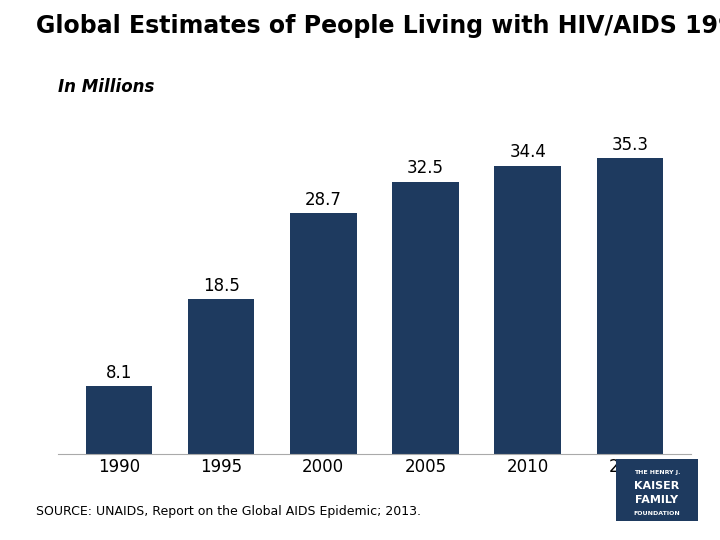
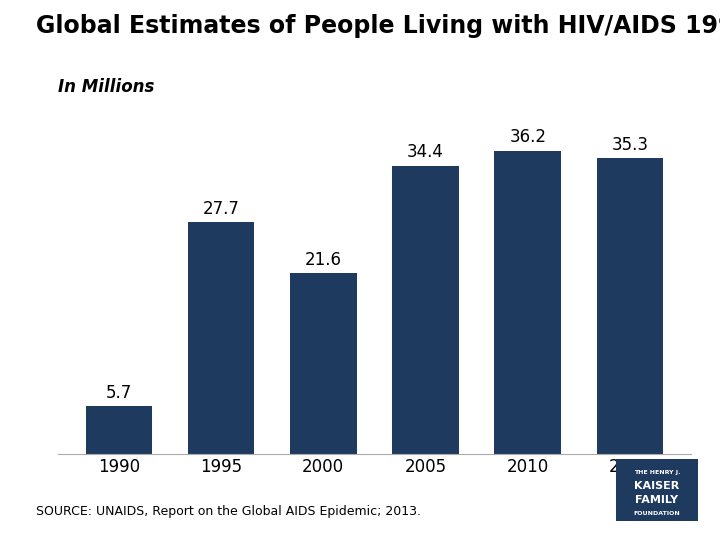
1990: 8.1 -> 5.7
1995: 18.5 -> 27.7
2000: 28.7 -> 21.6
2005: 32.5 -> 34.4
2010: 34.4 -> 36.2
